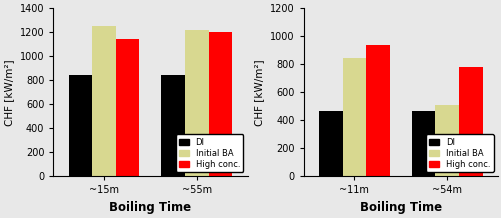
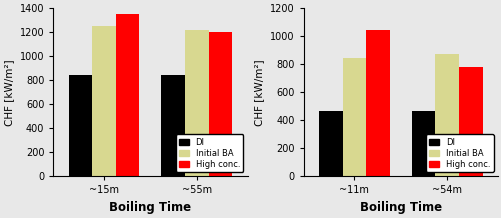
High conc./~15m: 1140 -> 1350
High conc./~11m: 940 -> 1040
Initial BA/~54m: 510 -> 870
